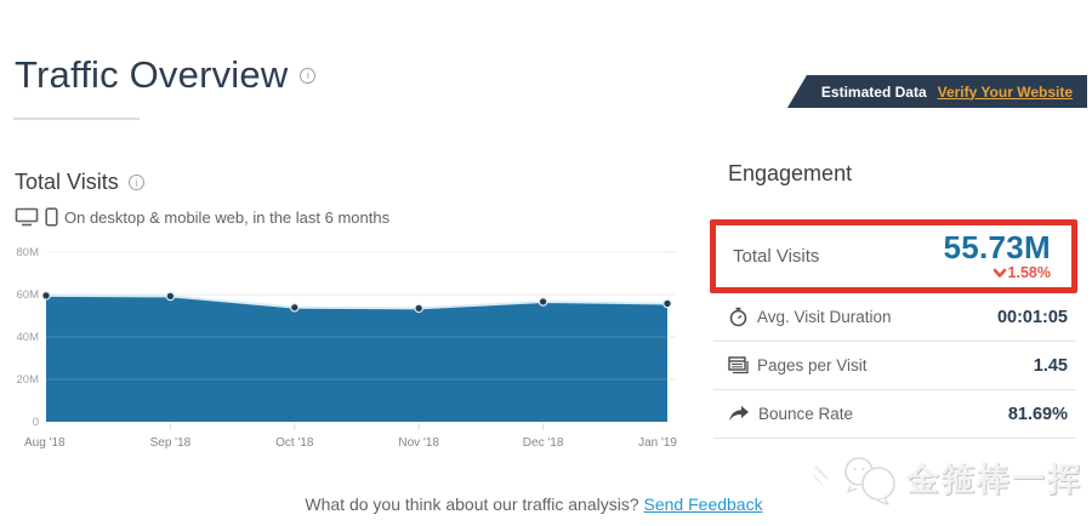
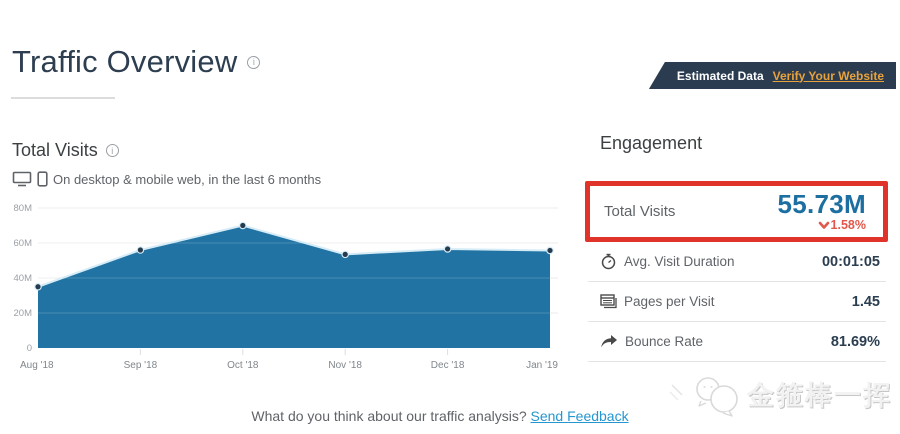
Aug '18: 60M -> 35M
Sep '18: 59M -> 56M
Oct '18: 54M -> 70M
